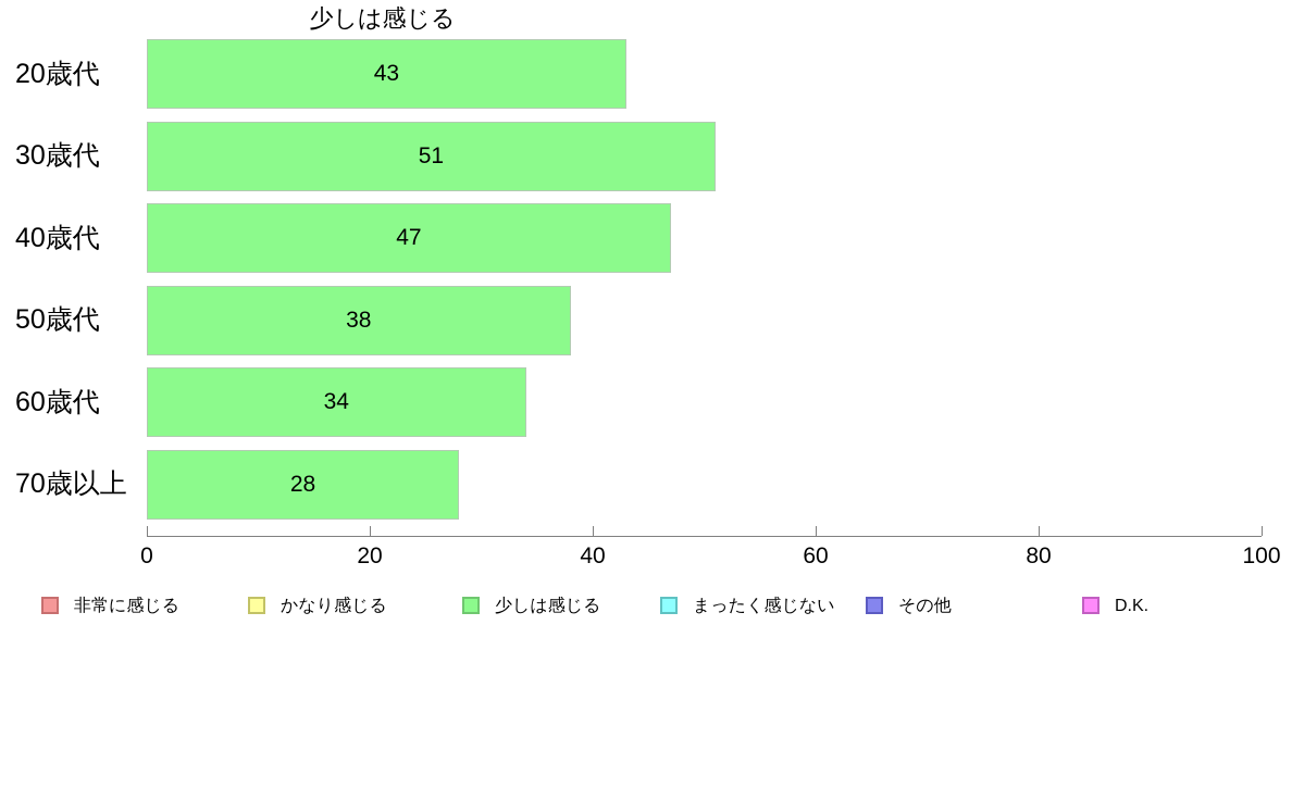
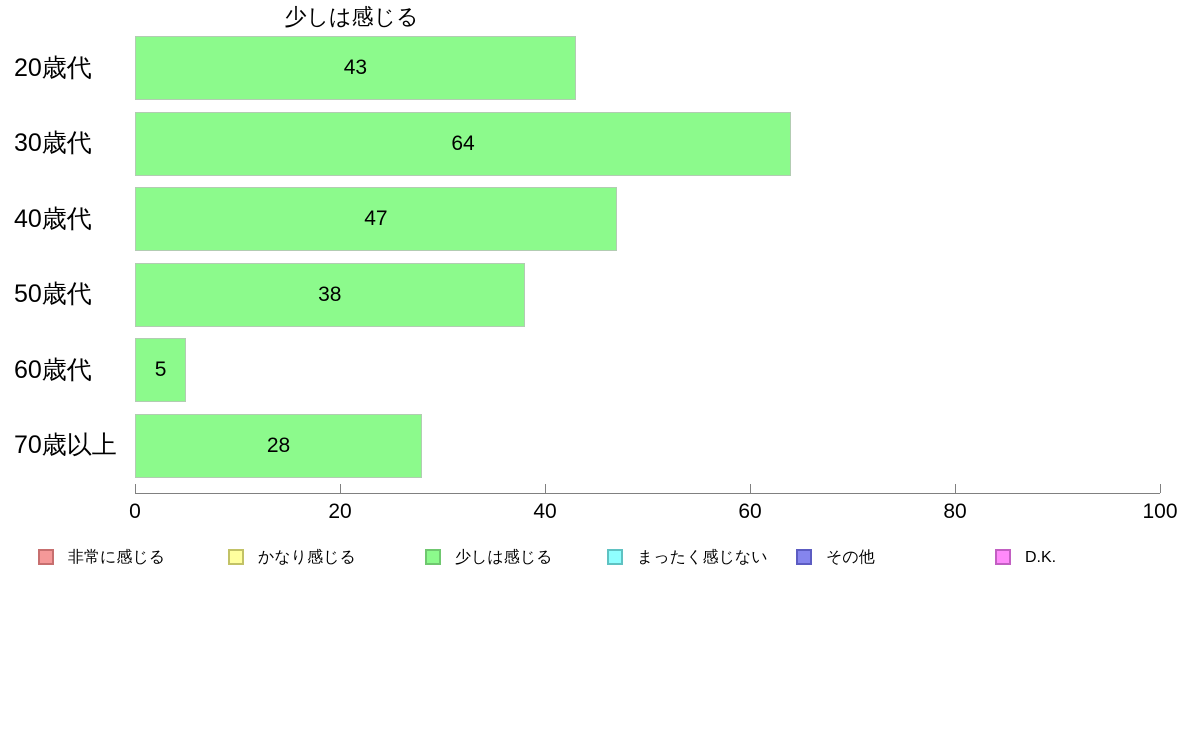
30歳代: 51 -> 64
60歳代: 34 -> 5
